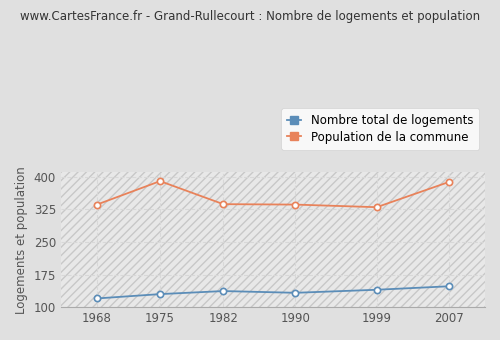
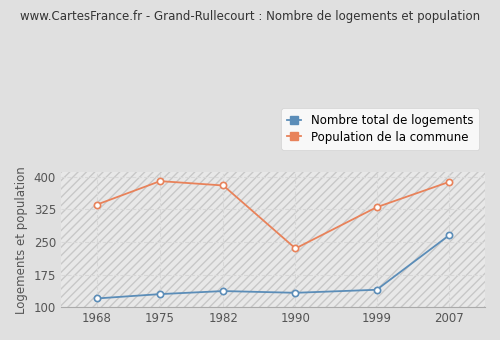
Population de la commune/1982: 337 -> 380
Population de la commune/1990: 336 -> 235
Nombre total de logements/2007: 148 -> 265
